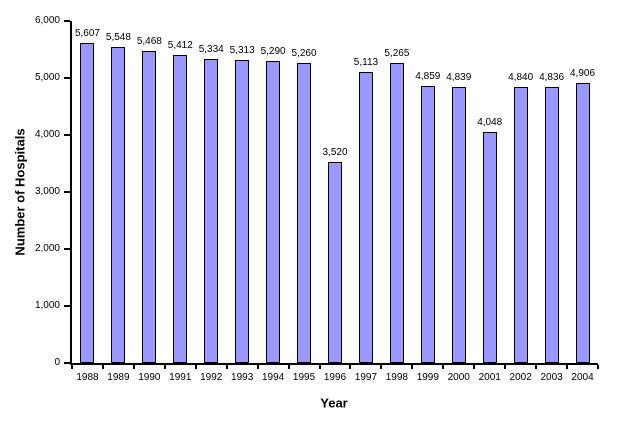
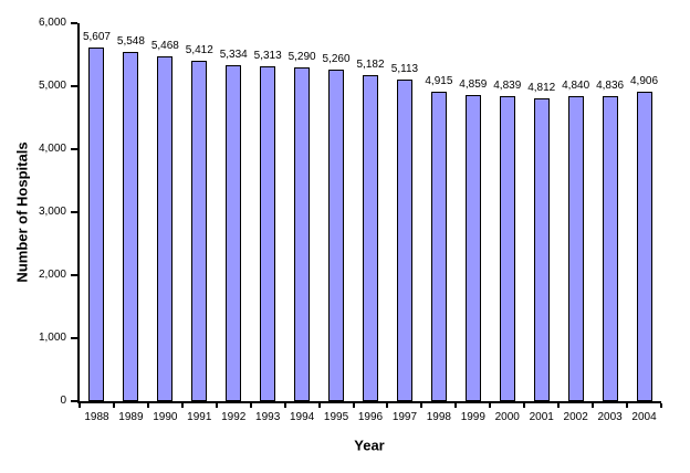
1996: 3,520 -> 5,182
1998: 5,265 -> 4,915
2001: 4,048 -> 4,812
